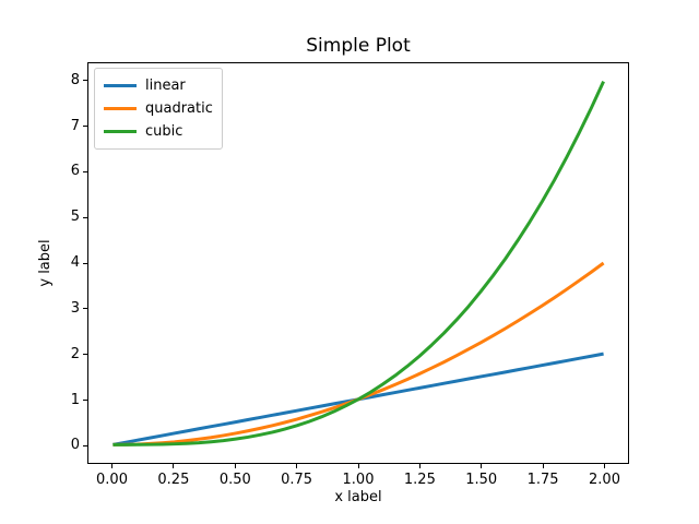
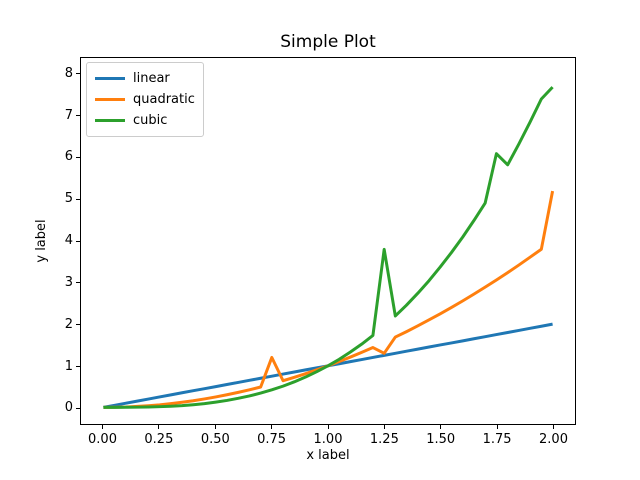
quadratic/0.75: 0.6 -> 1.2
quadratic/1.25: 1.6 -> 1.3
cubic/1.25: 2.0 -> 3.8
cubic/1.75: 5.4 -> 6.1
quadratic/2: 4.0 -> 5.2
cubic/2: 8.0 -> 7.7
